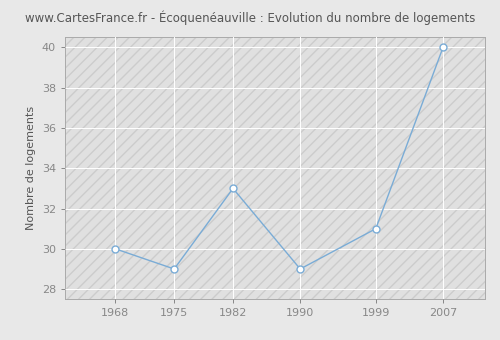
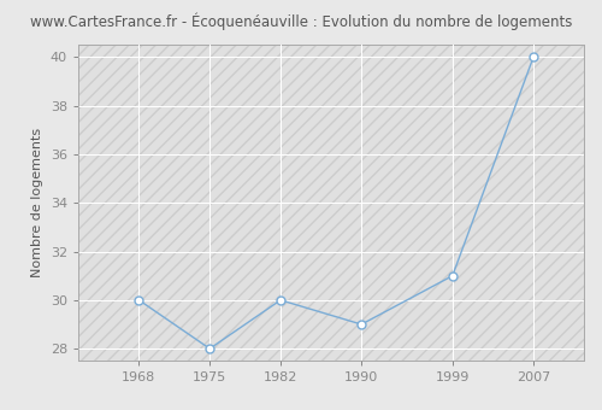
1975: 29 -> 28
1982: 33 -> 30
